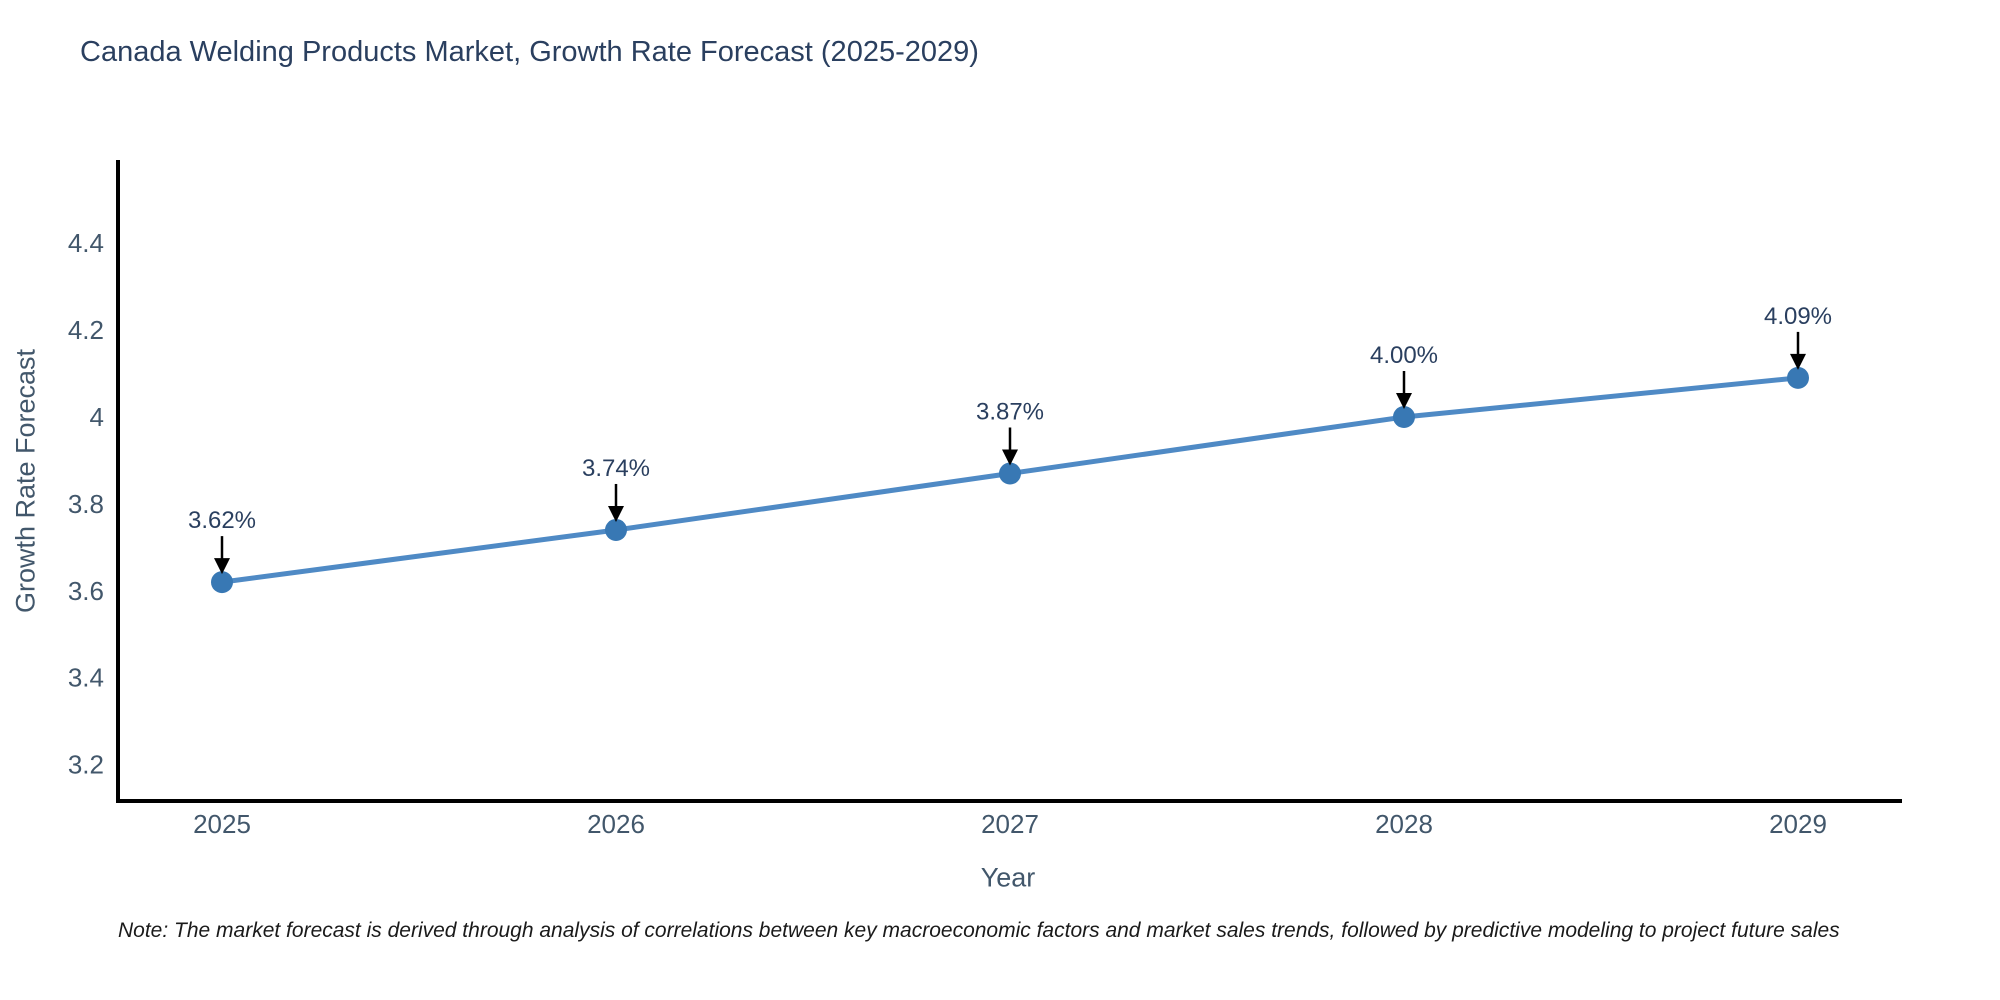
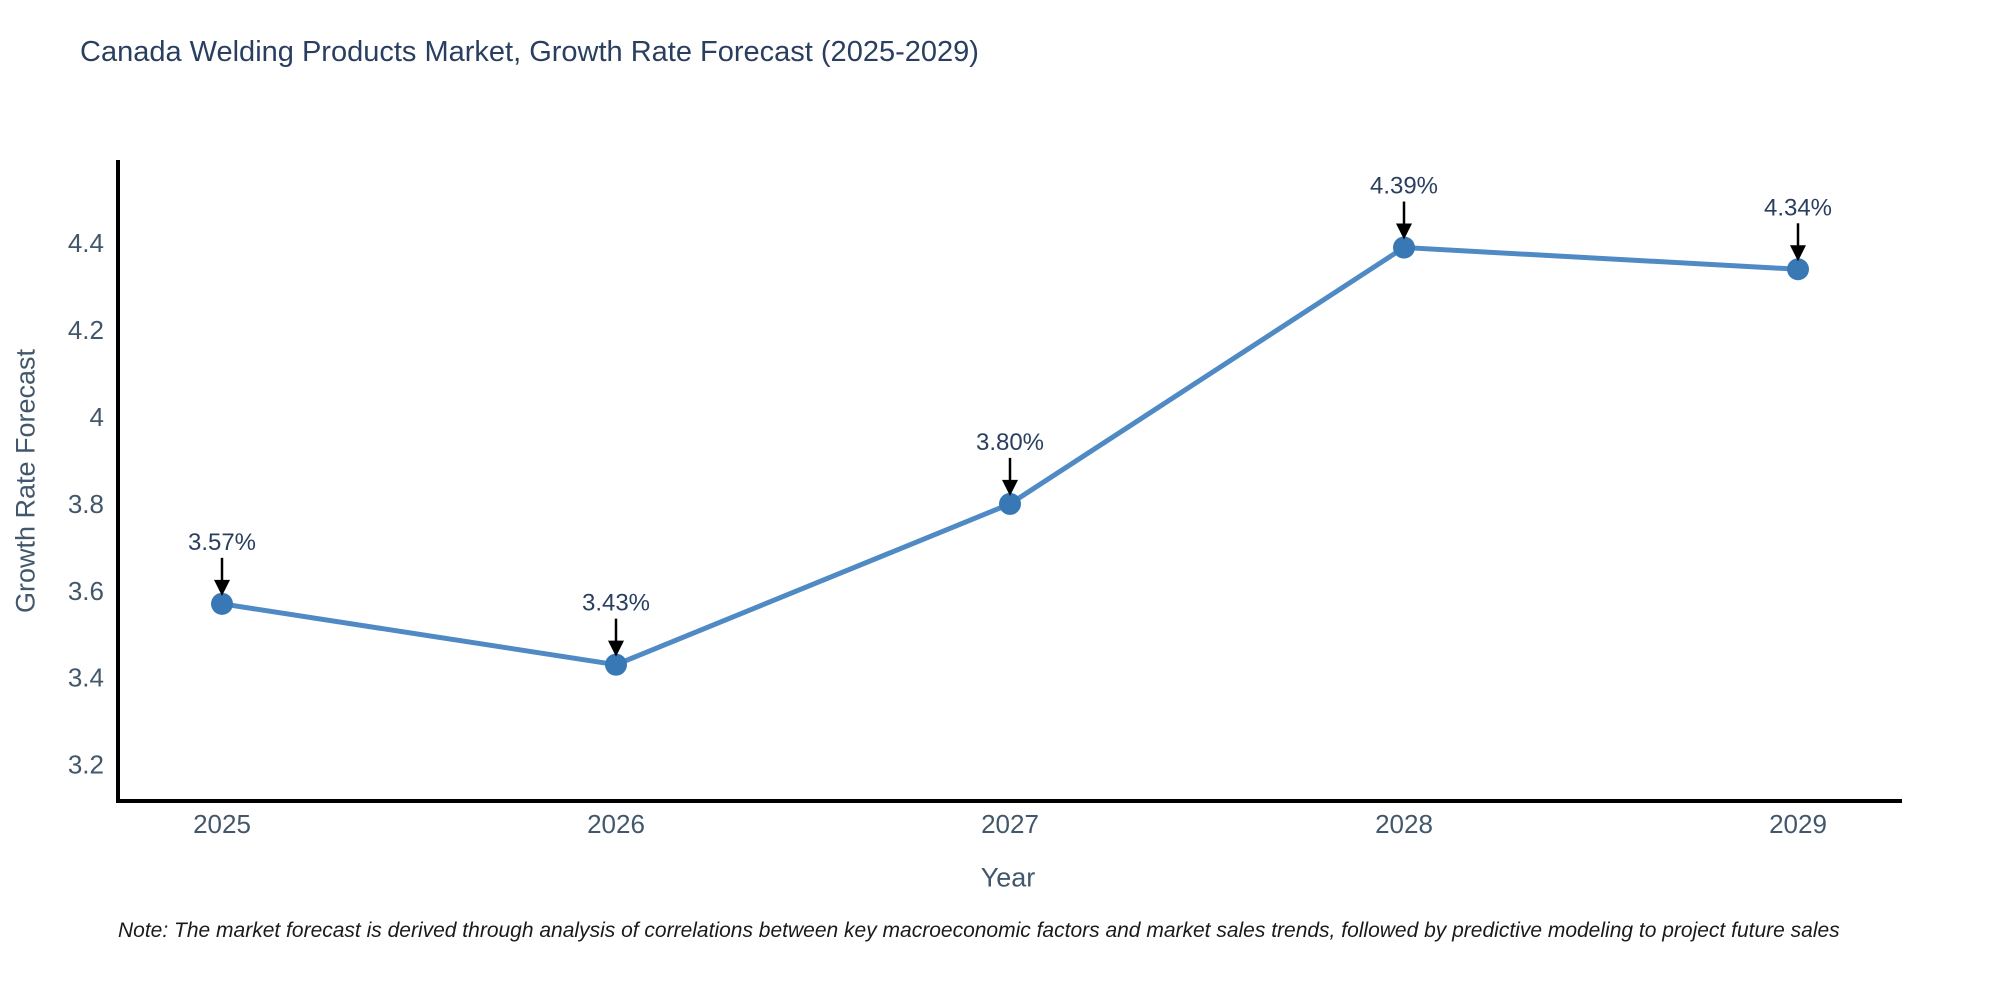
2025: 3.62% -> 3.57%
2026: 3.74% -> 3.43%
2027: 3.87% -> 3.80%
2028: 4.00% -> 4.39%
2029: 4.09% -> 4.34%
